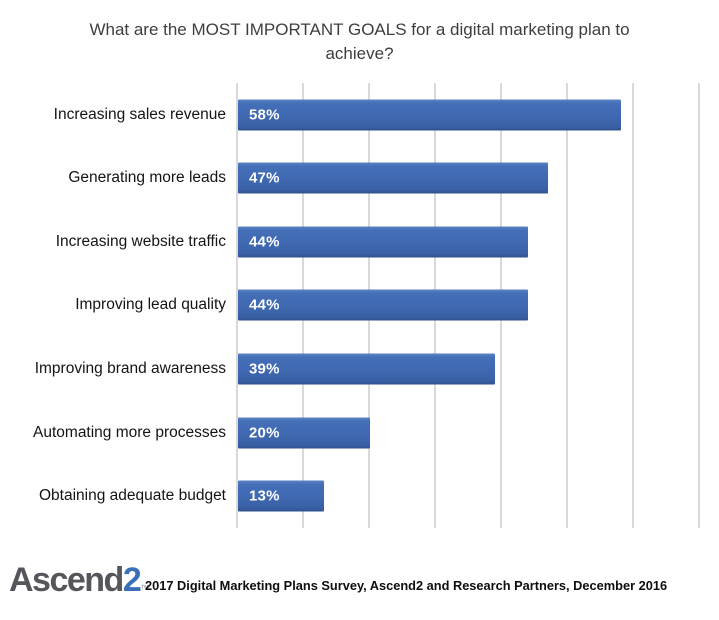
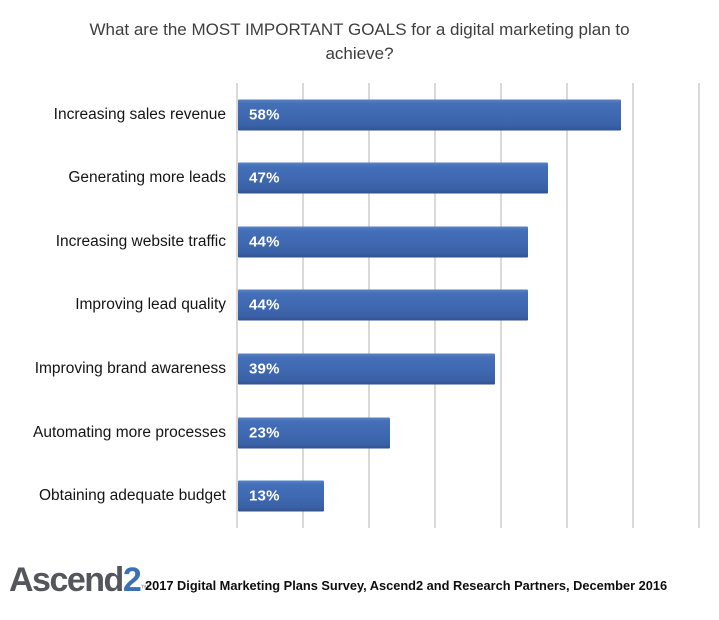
Automating more processes: 20% -> 23%
